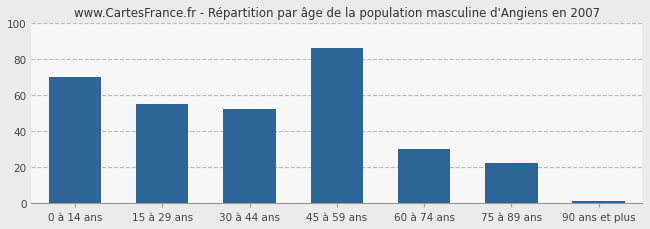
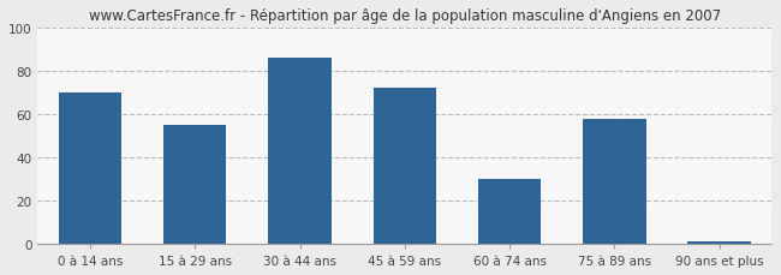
30 à 44 ans: 52 -> 86
45 à 59 ans: 86 -> 72
75 à 89 ans: 22 -> 58
